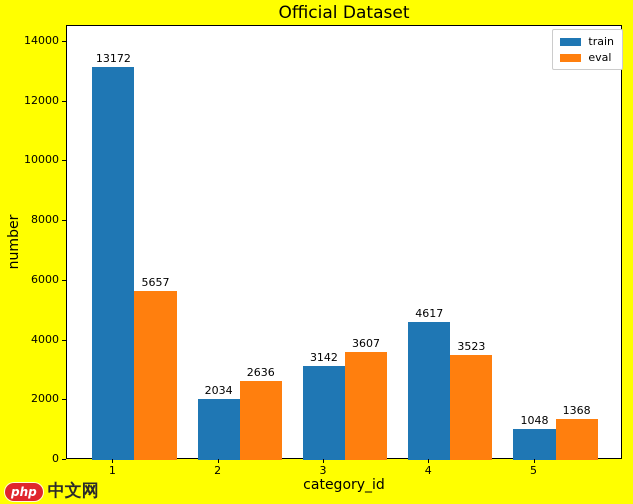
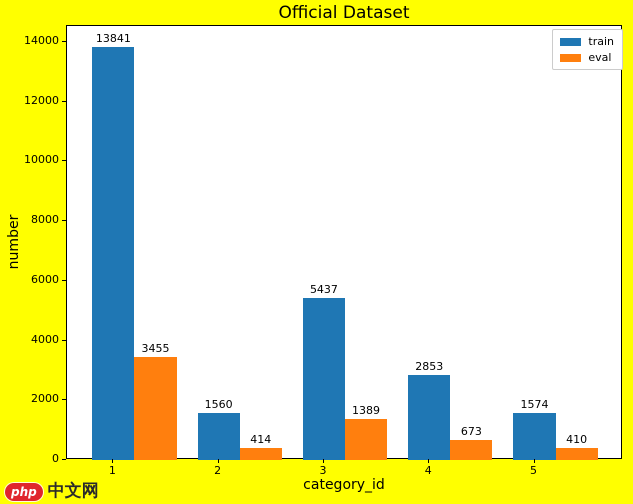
train/1: 13172 -> 13841
eval/1: 5657 -> 3455
train/2: 2034 -> 1560
eval/2: 2636 -> 414
train/3: 3142 -> 5437
eval/3: 3607 -> 1389
train/4: 4617 -> 2853
eval/4: 3523 -> 673
train/5: 1048 -> 1574
eval/5: 1368 -> 410
